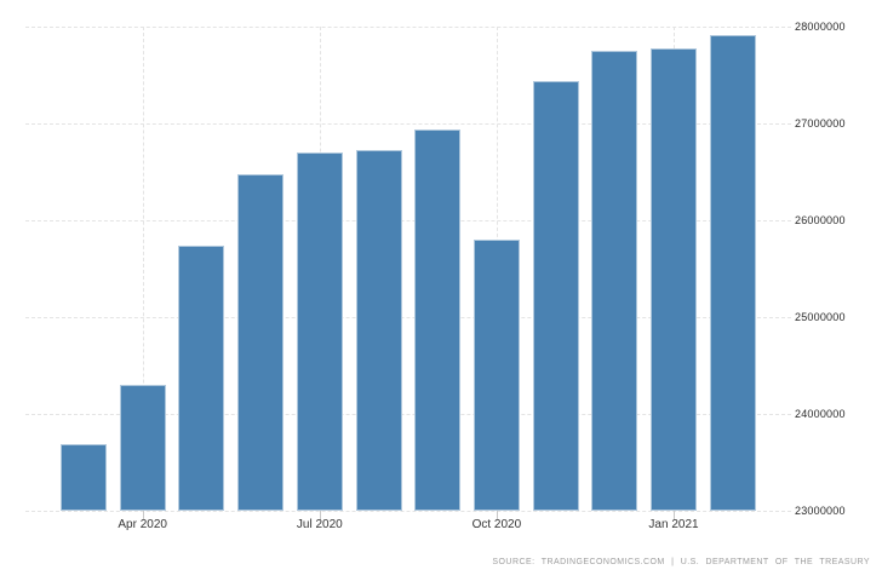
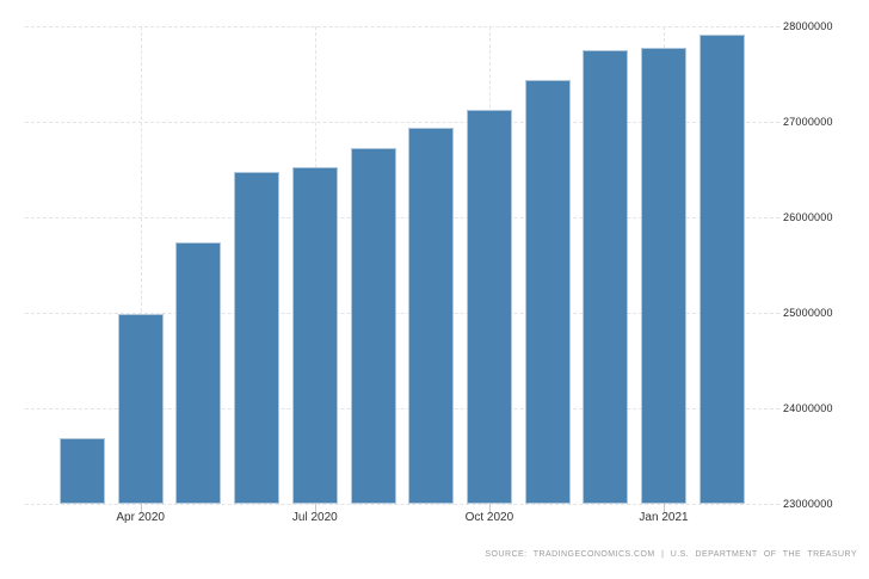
Apr 2020: 24300000 -> 25000000
Jul 2020: 26700000 -> 26500000
Oct 2020: 25800000 -> 27100000
